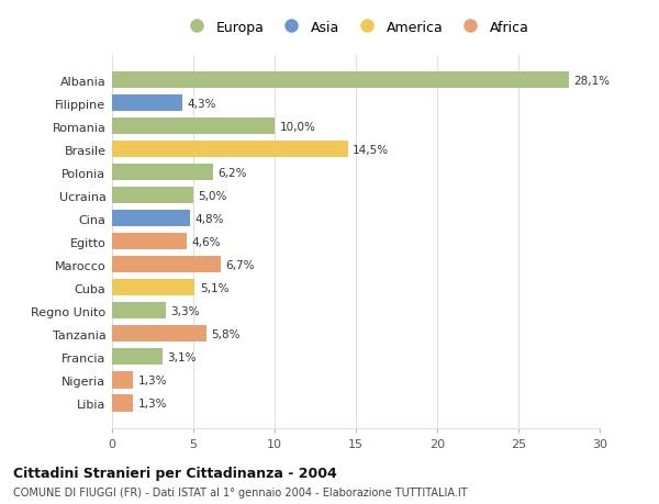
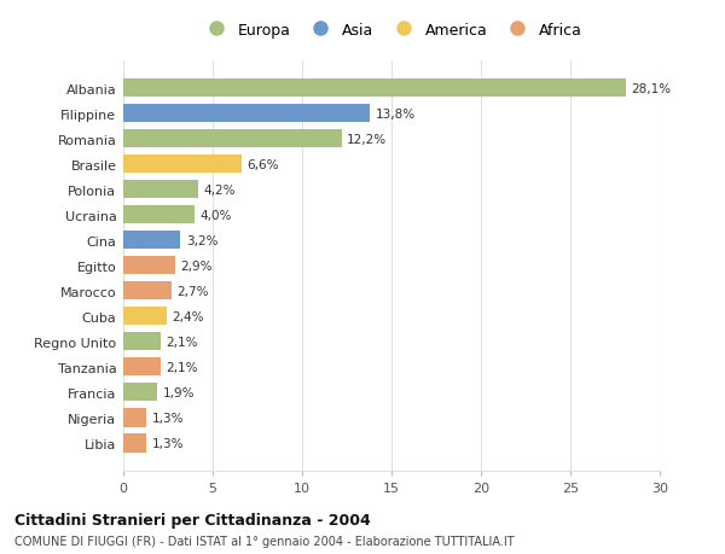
Filippine: 4,3% -> 13,8%
Romania: 10,0% -> 12,2%
Brasile: 14,5% -> 6,6%
Polonia: 6,2% -> 4,2%
Ucraina: 5,0% -> 4,0%
Cina: 4,8% -> 3,2%
Egitto: 4,6% -> 2,9%
Marocco: 6,7% -> 2,7%
Cuba: 5,1% -> 2,4%
Regno Unito: 3,3% -> 2,1%
Tanzania: 5,8% -> 2,1%
Francia: 3,1% -> 1,9%
